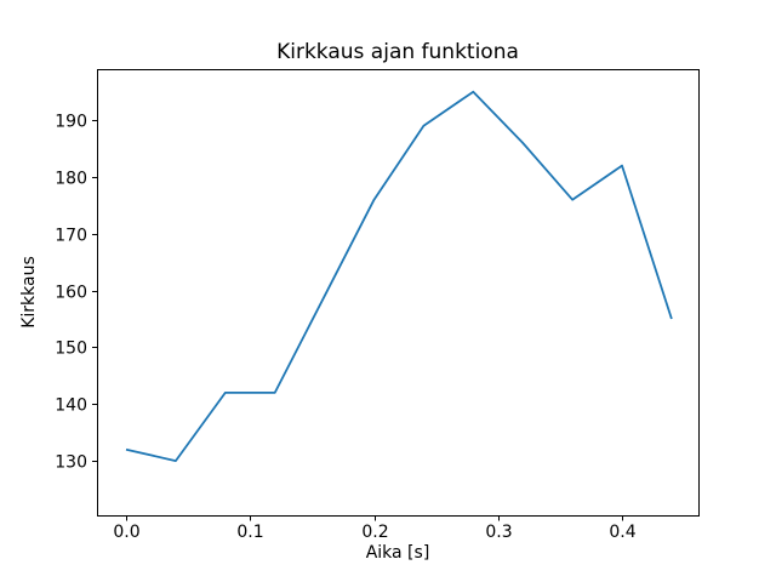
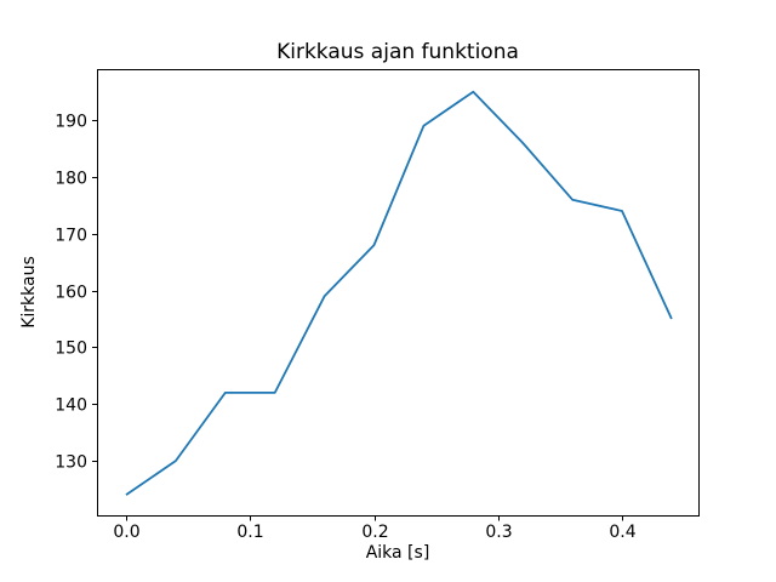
0.0: 132 -> 124
0.2: 176 -> 168
0.4: 182 -> 174
